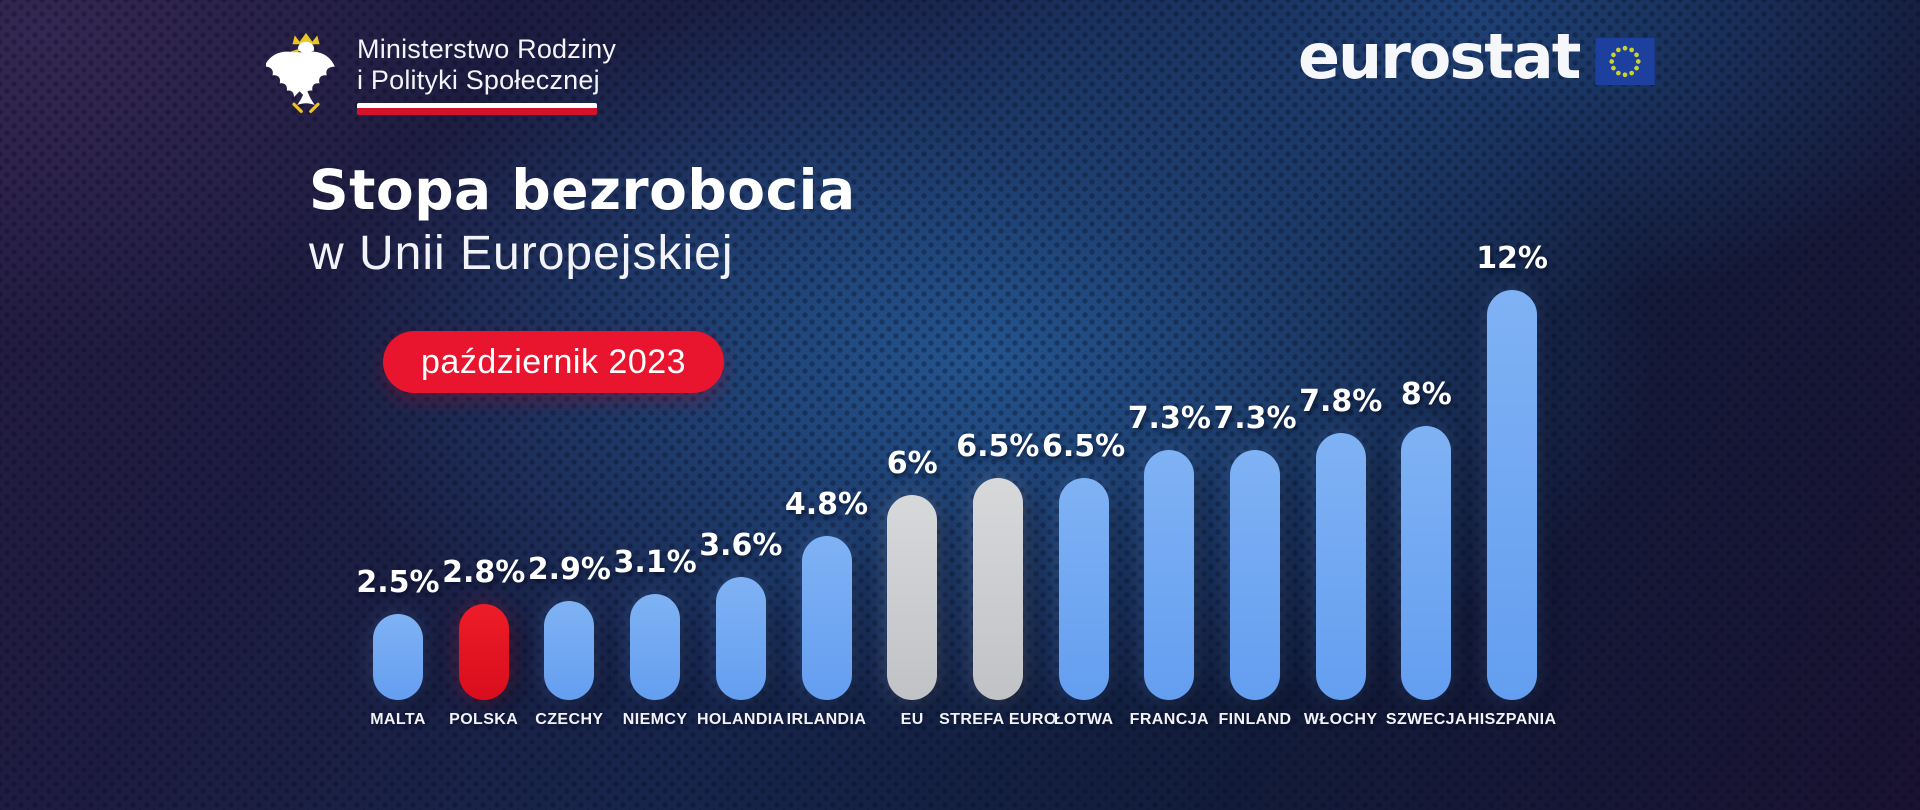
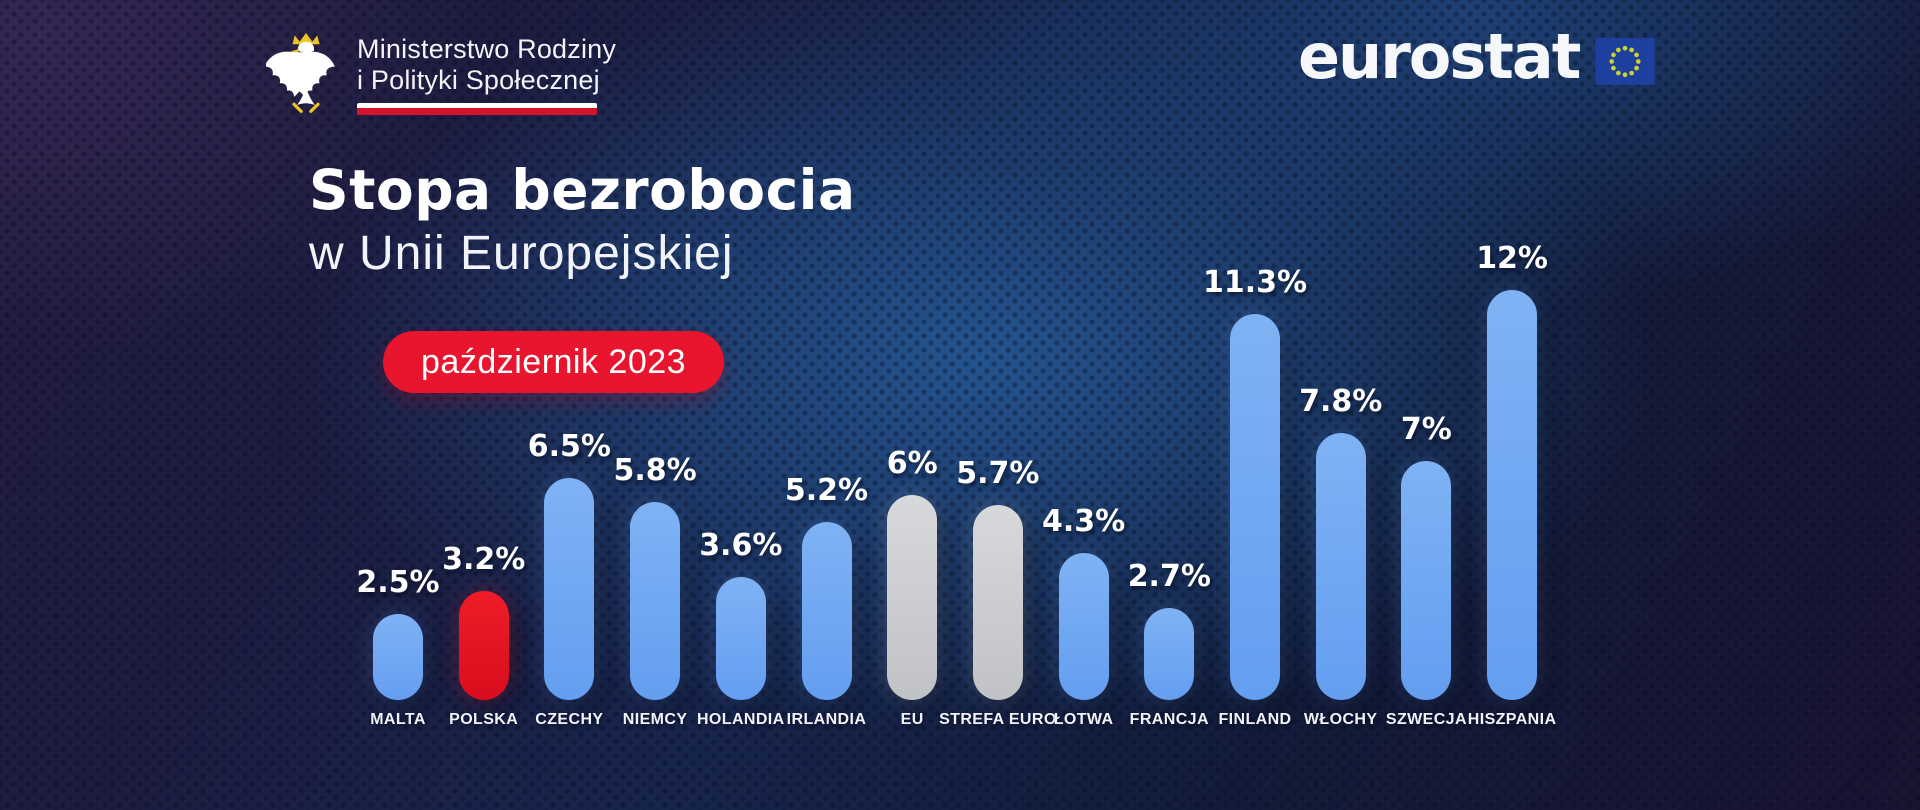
POLSKA: 2.8% -> 3.2%
CZECHY: 2.9% -> 6.5%
NIEMCY: 3.1% -> 5.8%
IRLANDIA: 4.8% -> 5.2%
STREFA EURO: 6.5% -> 5.7%
ŁOTWA: 6.5% -> 4.3%
FRANCJA: 7.3% -> 2.7%
FINLAND: 7.3% -> 11.3%
SZWECJA: 8% -> 7%
